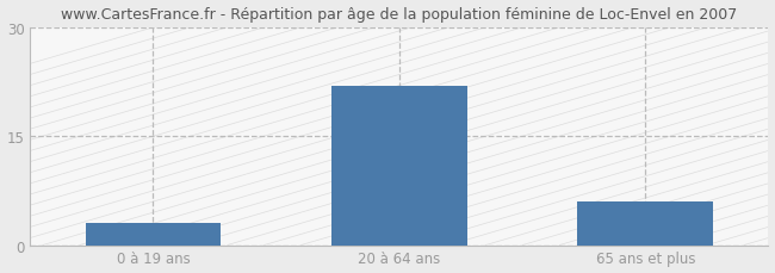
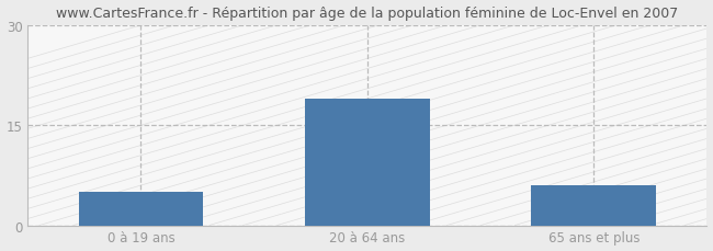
0 à 19 ans: 3 -> 5
20 à 64 ans: 22 -> 19
